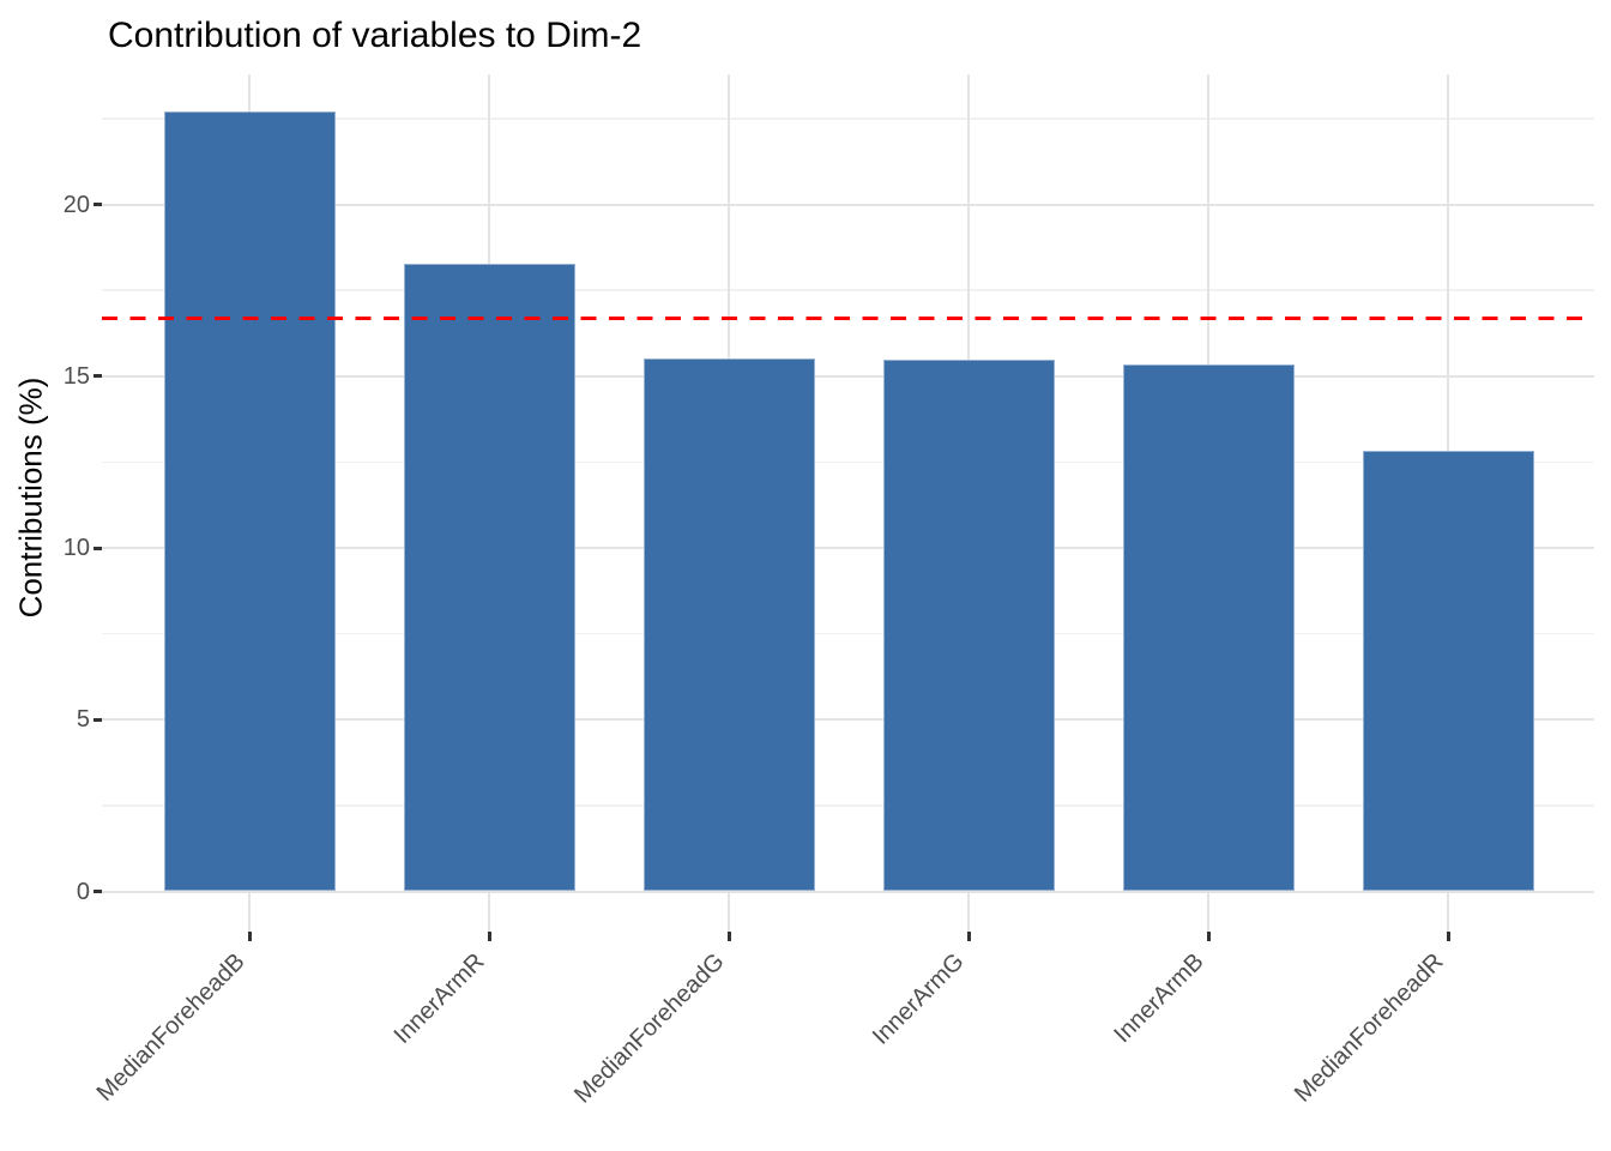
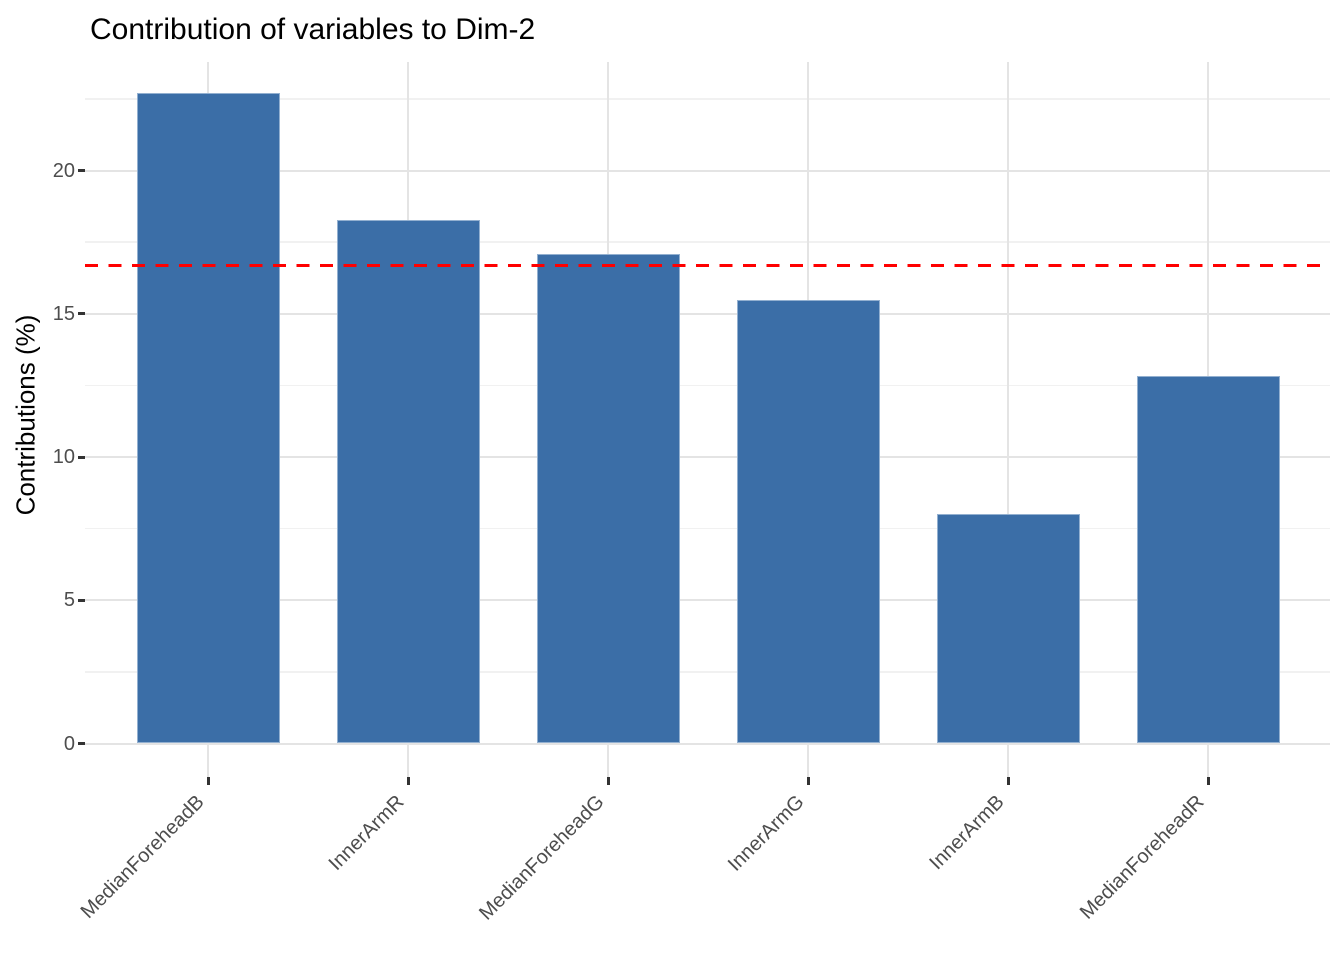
MedianForeheadG: 15.5 -> 17.1
InnerArmB: 15.3 -> 8.0
